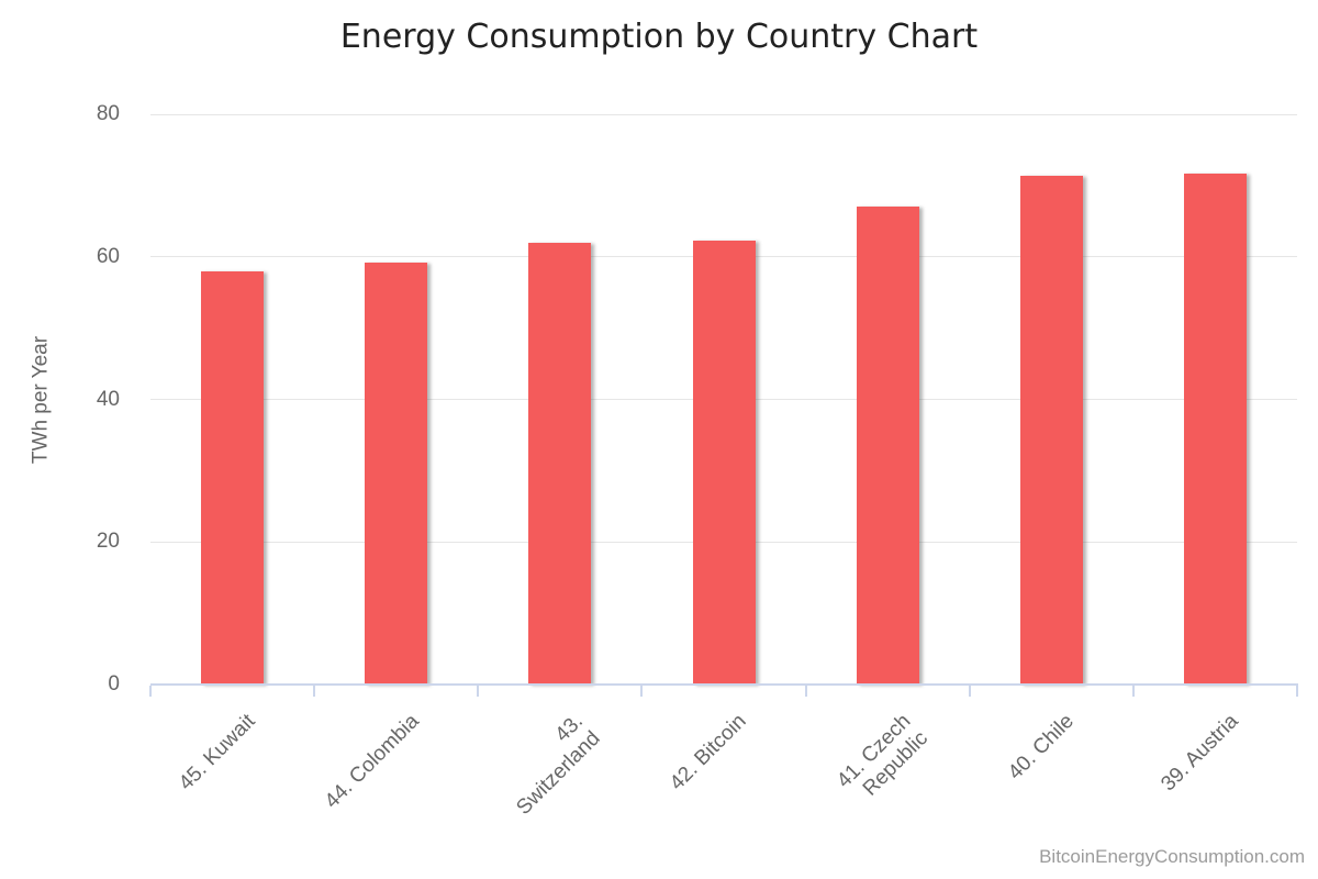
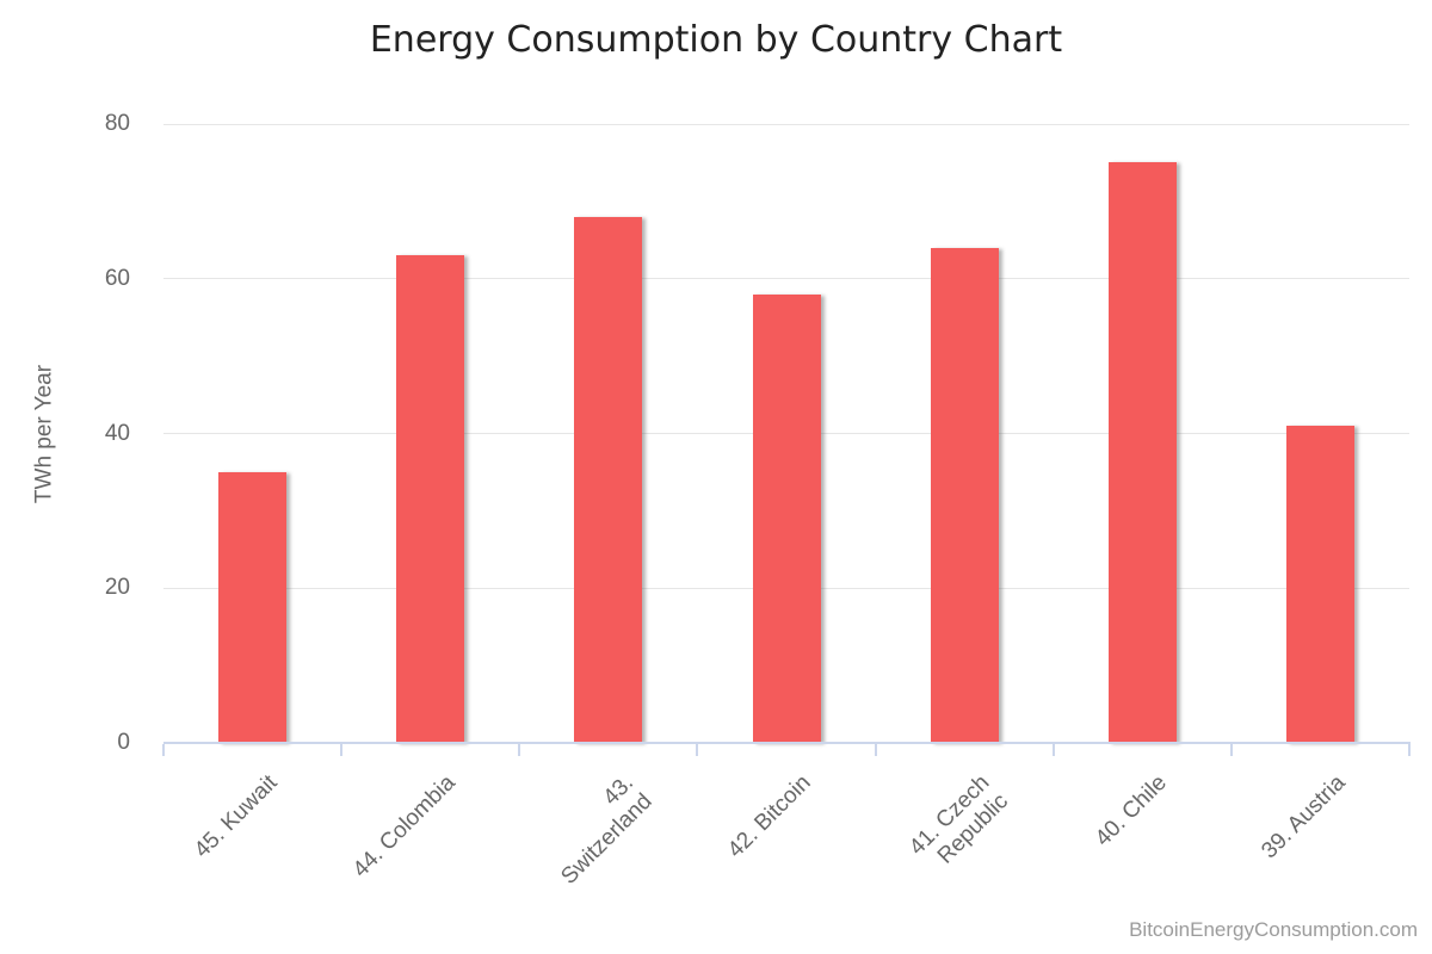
45. Kuwait: 58 -> 35
44. Colombia: 59 -> 63
43. Switzerland: 62 -> 68
42. Bitcoin: 62 -> 58
41. Czech Republic: 67 -> 64
40. Chile: 71 -> 75
39. Austria: 72 -> 41
